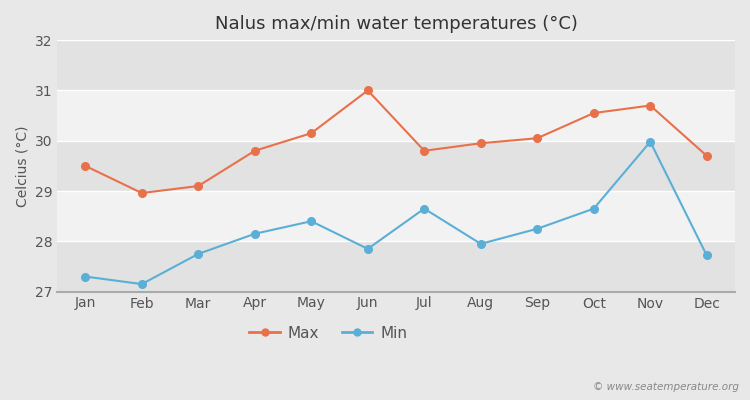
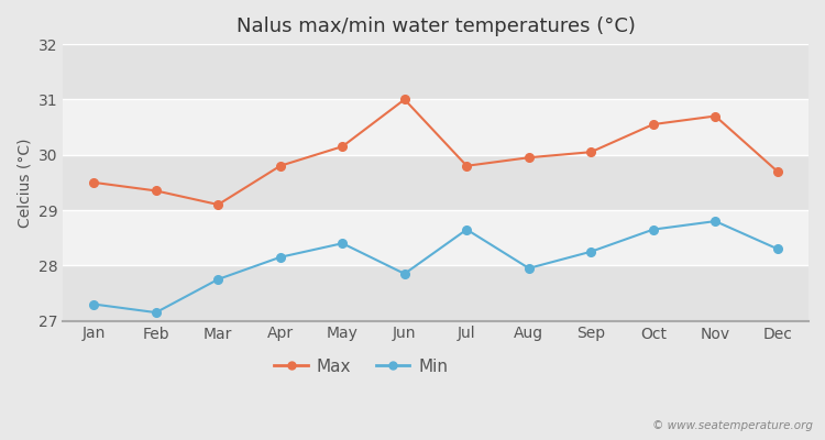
Max/Feb: 28.96 -> 29.35
Min/Nov: 29.98 -> 28.80
Min/Dec: 27.72 -> 28.30
